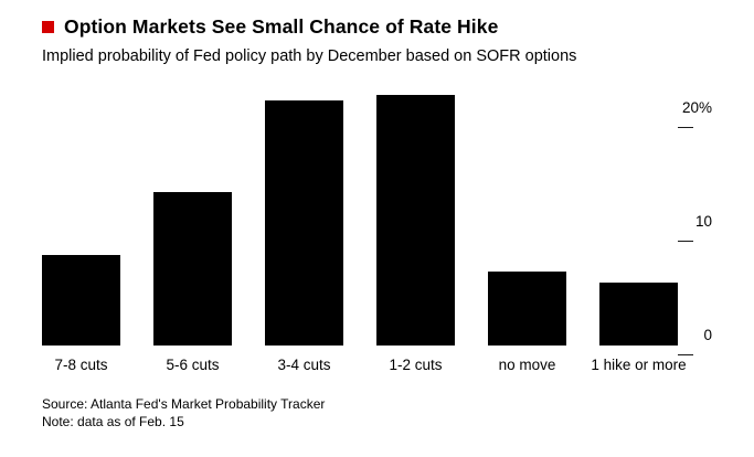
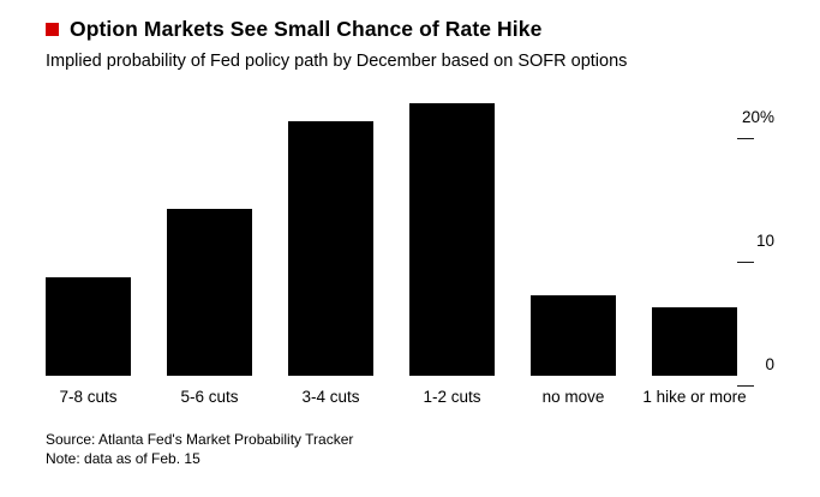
3-4 cuts: 21.5% -> 20.6%
